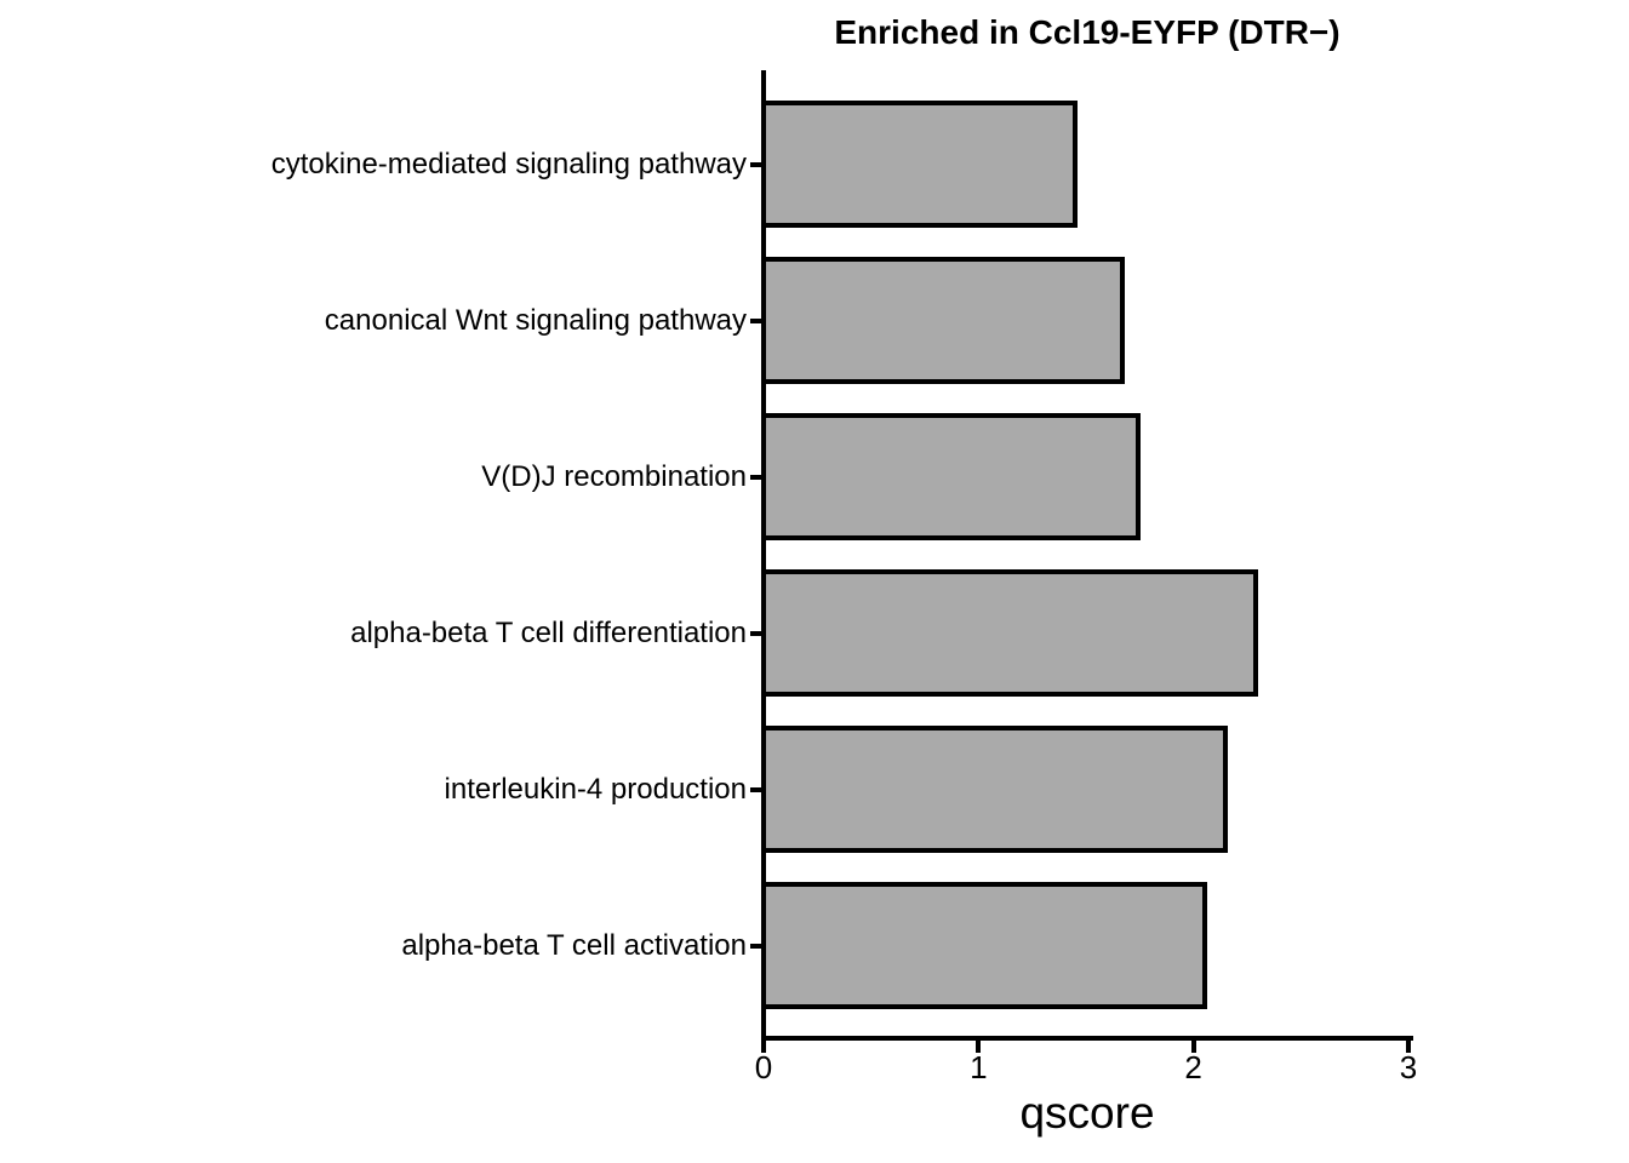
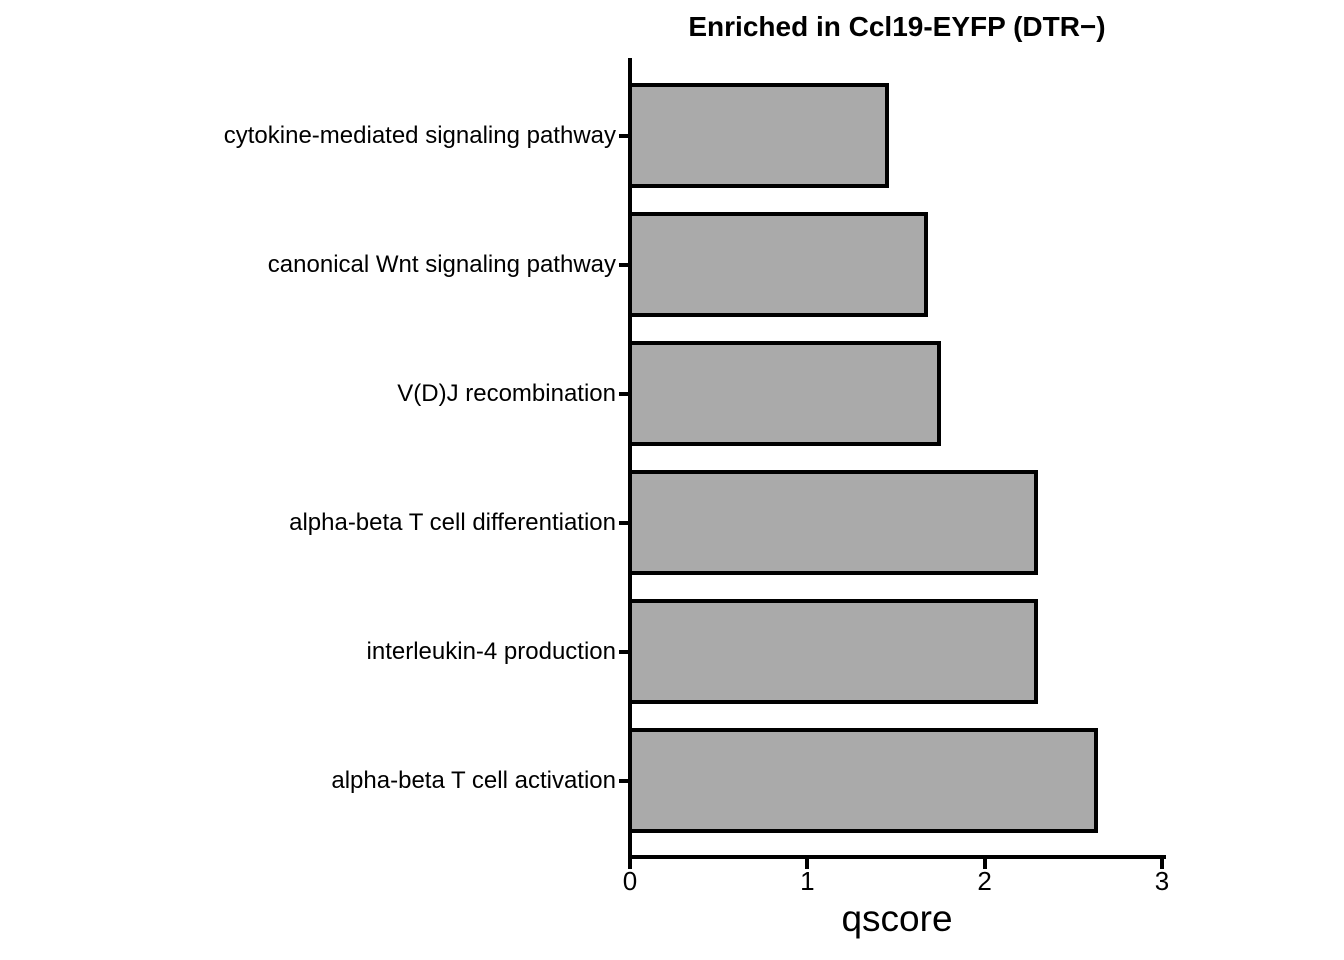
interleukin-4 production: 2.15 -> 2.29
alpha-beta T cell activation: 2.05 -> 2.63
